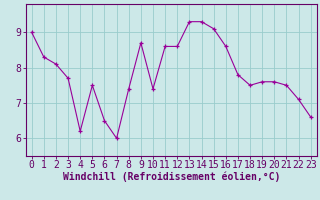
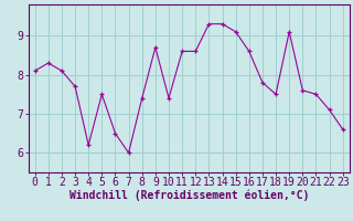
0: 9.0 -> 8.1
19: 7.6 -> 9.1
